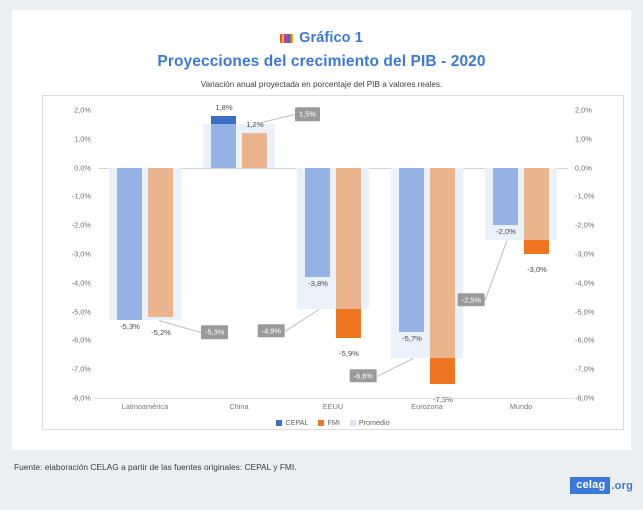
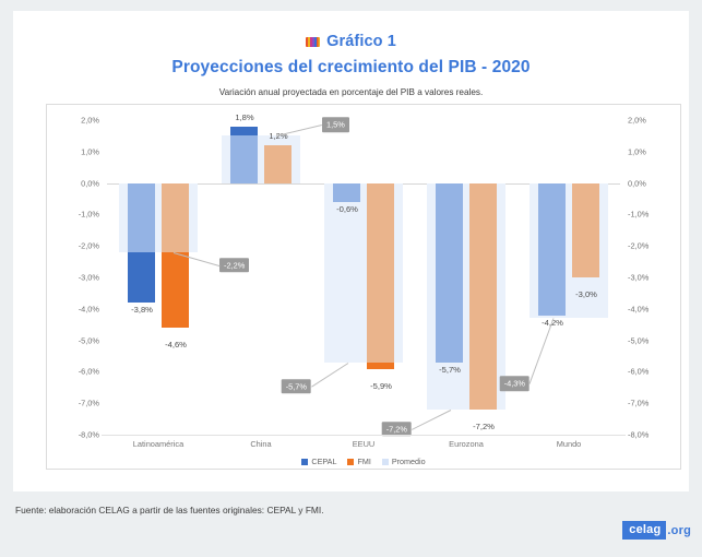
CEPAL/Latinoamérica: -5,3% -> -3,8%
FMI/Latinoamérica: -5,2% -> -4,6%
Promedio/Latinoamérica: -5,3% -> -2,2%
CEPAL/EEUU: -3,8% -> -0,6%
Promedio/EEUU: -4,9% -> -5,7%
FMI/Eurozona: -7,5% -> -7,2%
Promedio/Eurozona: -6,6% -> -7,2%
CEPAL/Mundo: -2,0% -> -4,2%
Promedio/Mundo: -2,5% -> -4,3%
